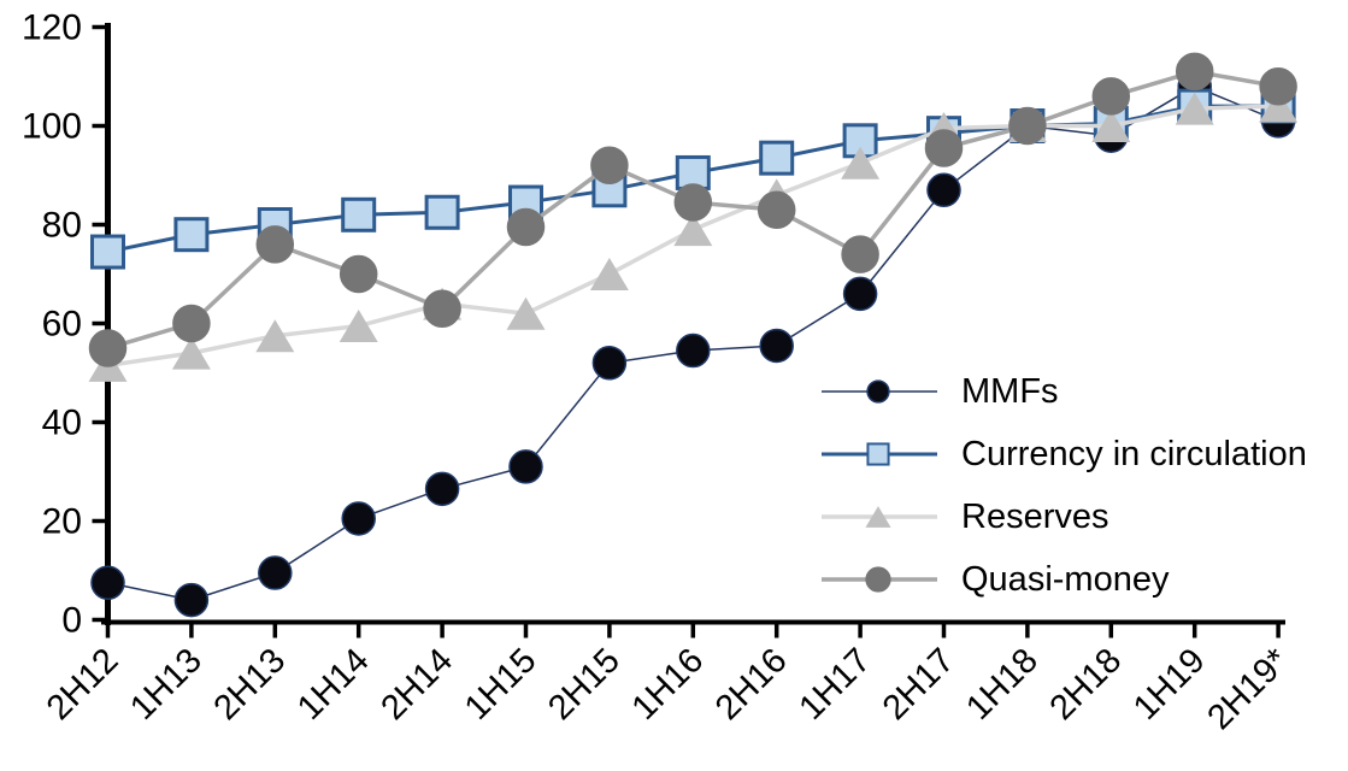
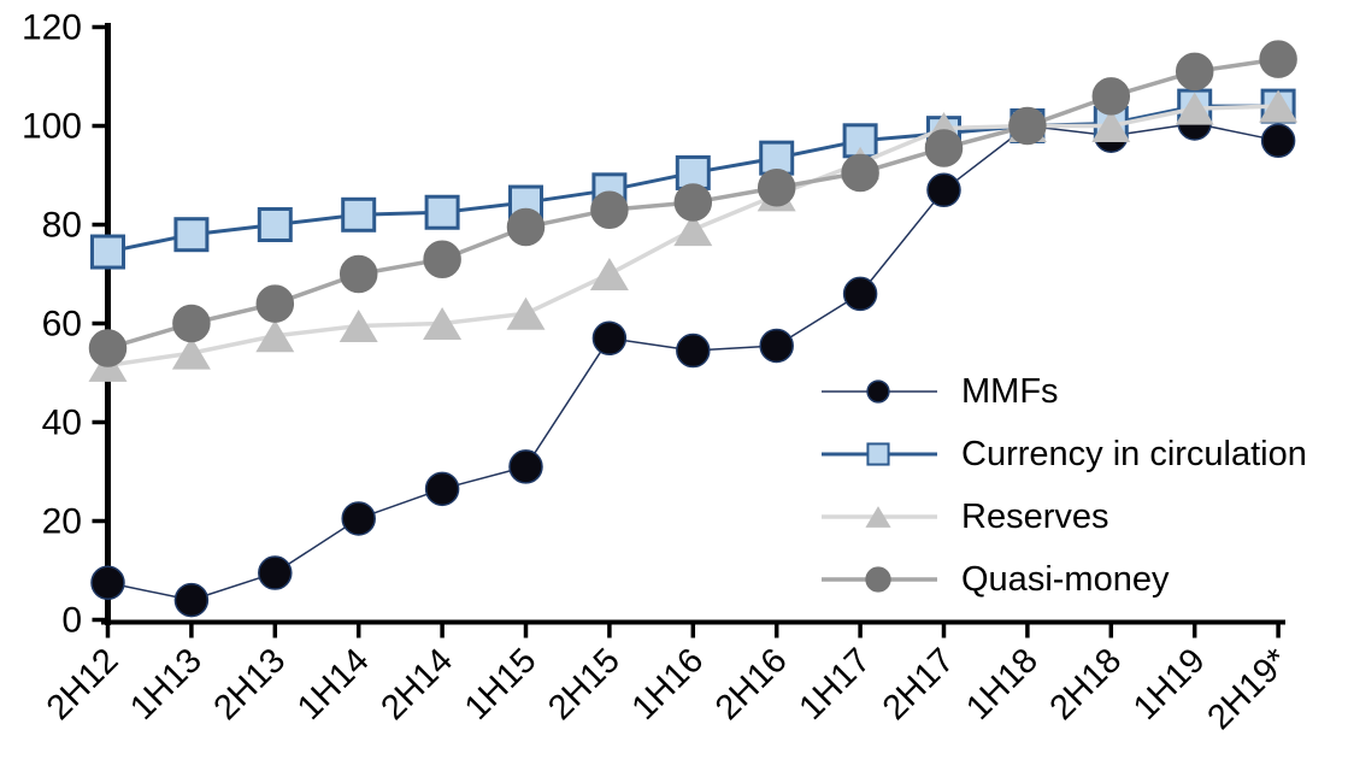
Quasi-money/2H13: 76 -> 64
Reserves/2H14: 64 -> 60
Quasi-money/2H14: 63 -> 73
MMFs/2H15: 52 -> 57
Quasi-money/2H15: 92 -> 83
Quasi-money/2H16: 83 -> 88
Quasi-money/1H17: 74 -> 90
MMFs/1H19: 108 -> 100
MMFs/2H19*: 101 -> 97
Quasi-money/2H19*: 108 -> 114
